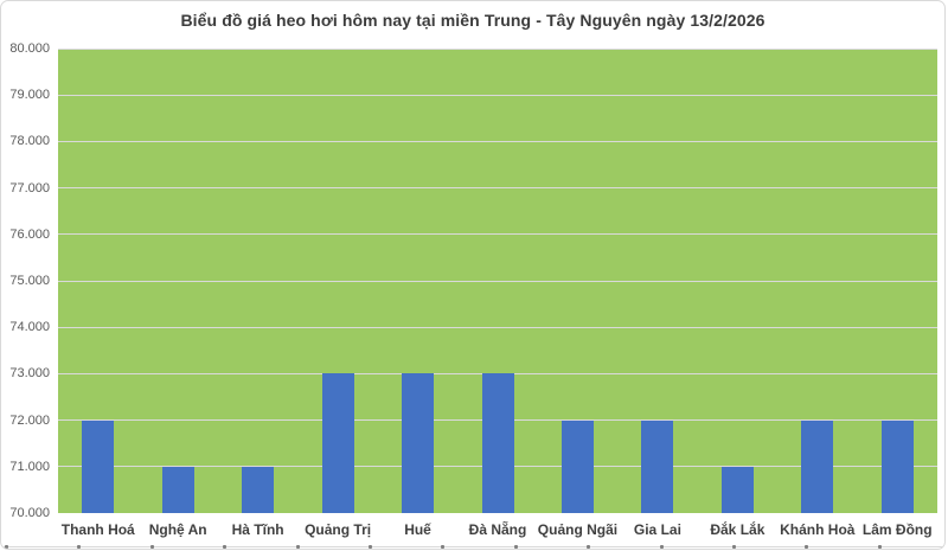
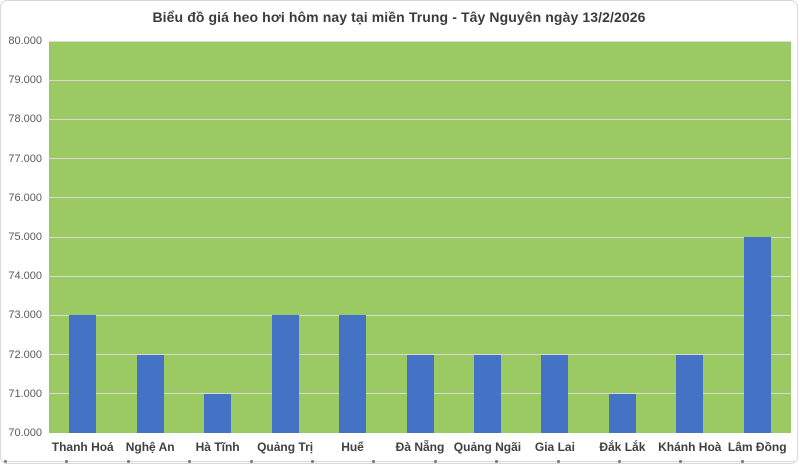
Thanh Hoá: 72000 -> 73000
Nghệ An: 71000 -> 72000
Đà Nẵng: 73000 -> 72000
Lâm Đồng: 72000 -> 75000
